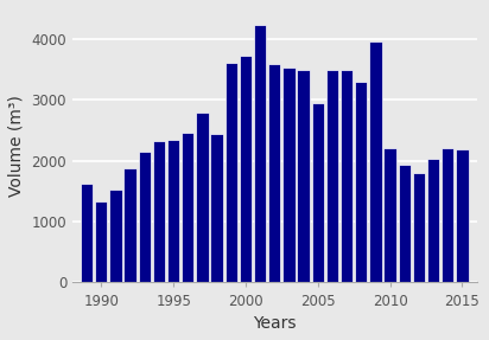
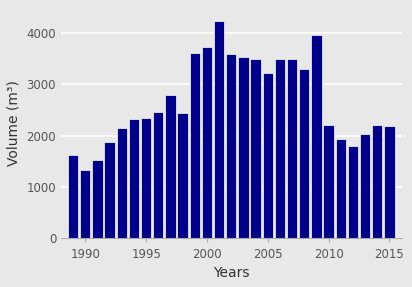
2005: 2940 -> 3210
